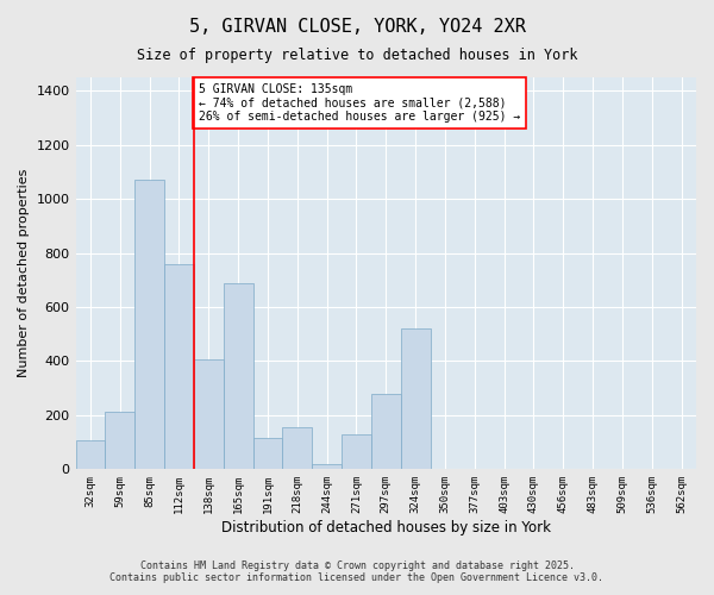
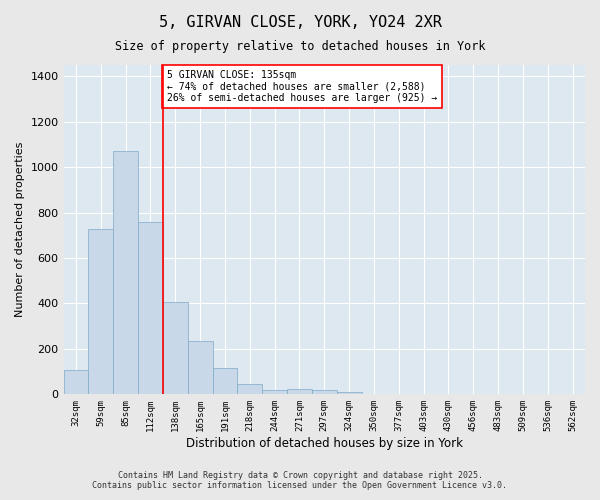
59sqm: 215 -> 730
165sqm: 690 -> 237
218sqm: 155 -> 47
271sqm: 130 -> 25
297sqm: 280 -> 18
324sqm: 520 -> 10
